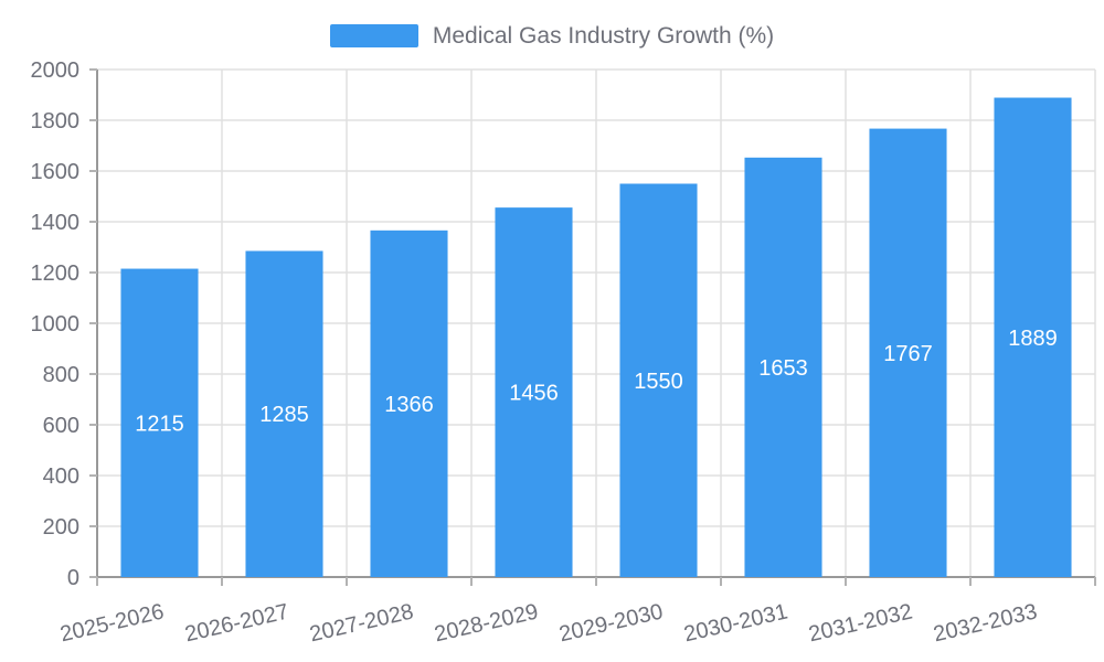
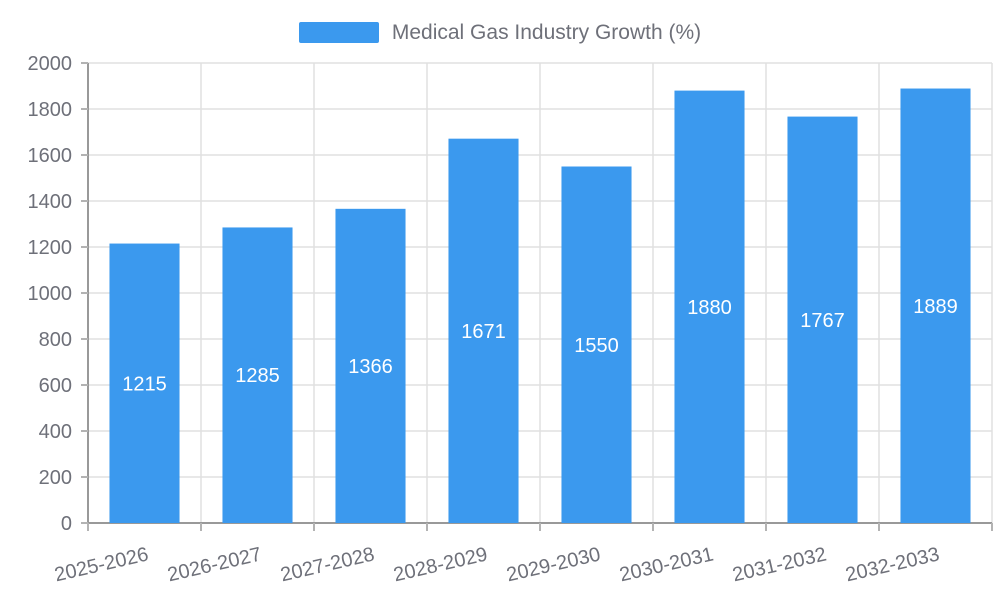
2028-2029: 1456 -> 1671
2030-2031: 1653 -> 1880
